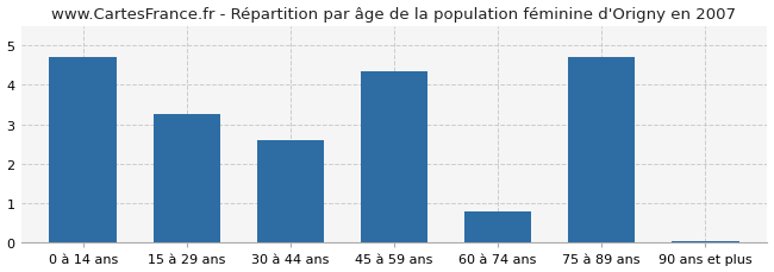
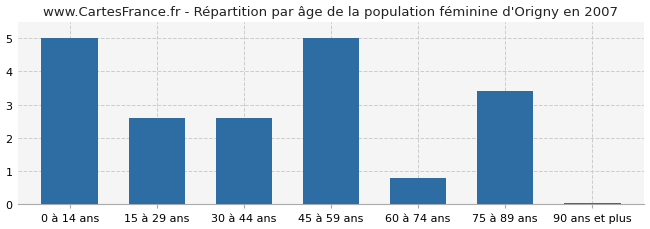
0 à 14 ans: 4.70 -> 5.00
15 à 29 ans: 3.25 -> 2.60
45 à 59 ans: 4.35 -> 5.00
75 à 89 ans: 4.70 -> 3.40
